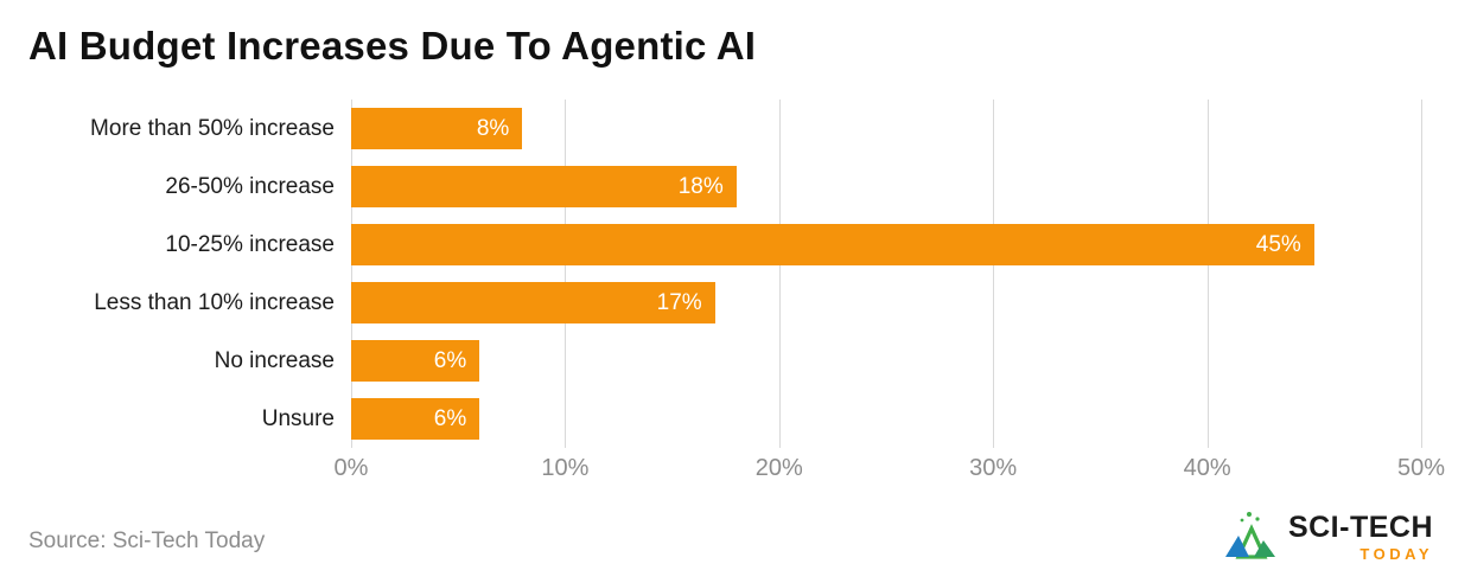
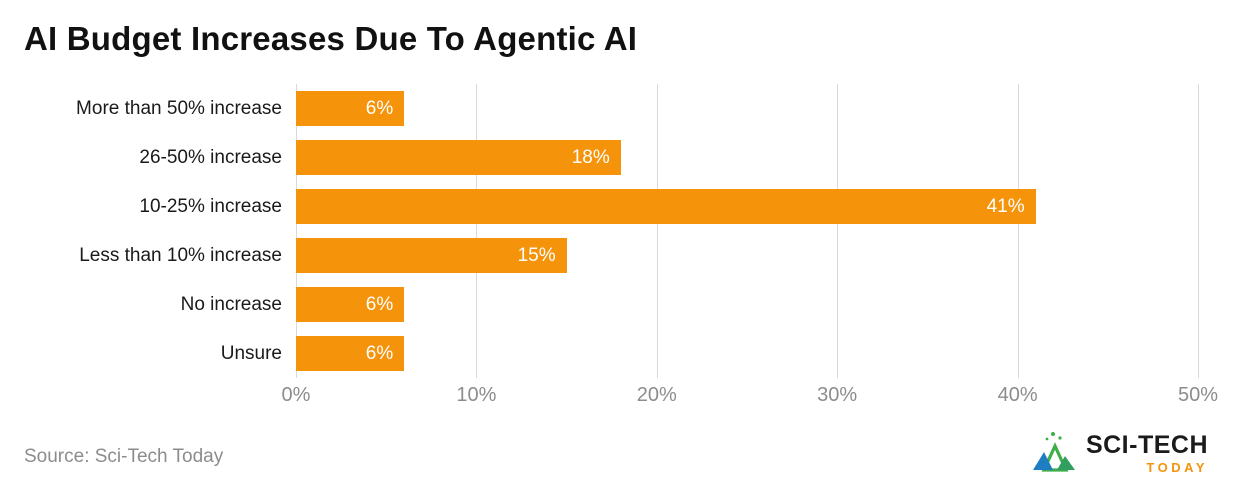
More than 50% increase: 8% -> 6%
10-25% increase: 45% -> 41%
Less than 10% increase: 17% -> 15%
